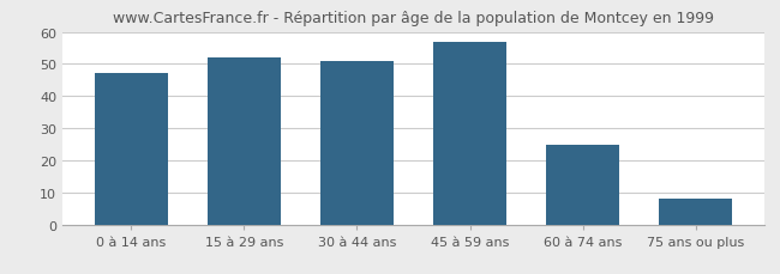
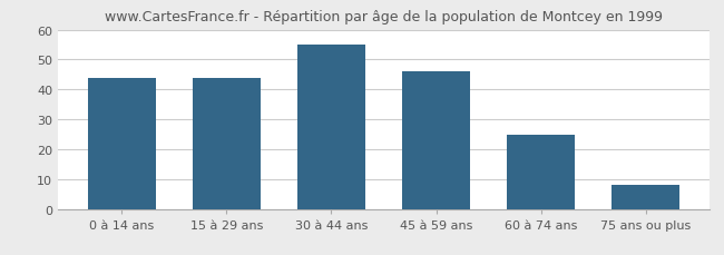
0 à 14 ans: 47 -> 44
15 à 29 ans: 52 -> 44
30 à 44 ans: 51 -> 55
45 à 59 ans: 57 -> 46
